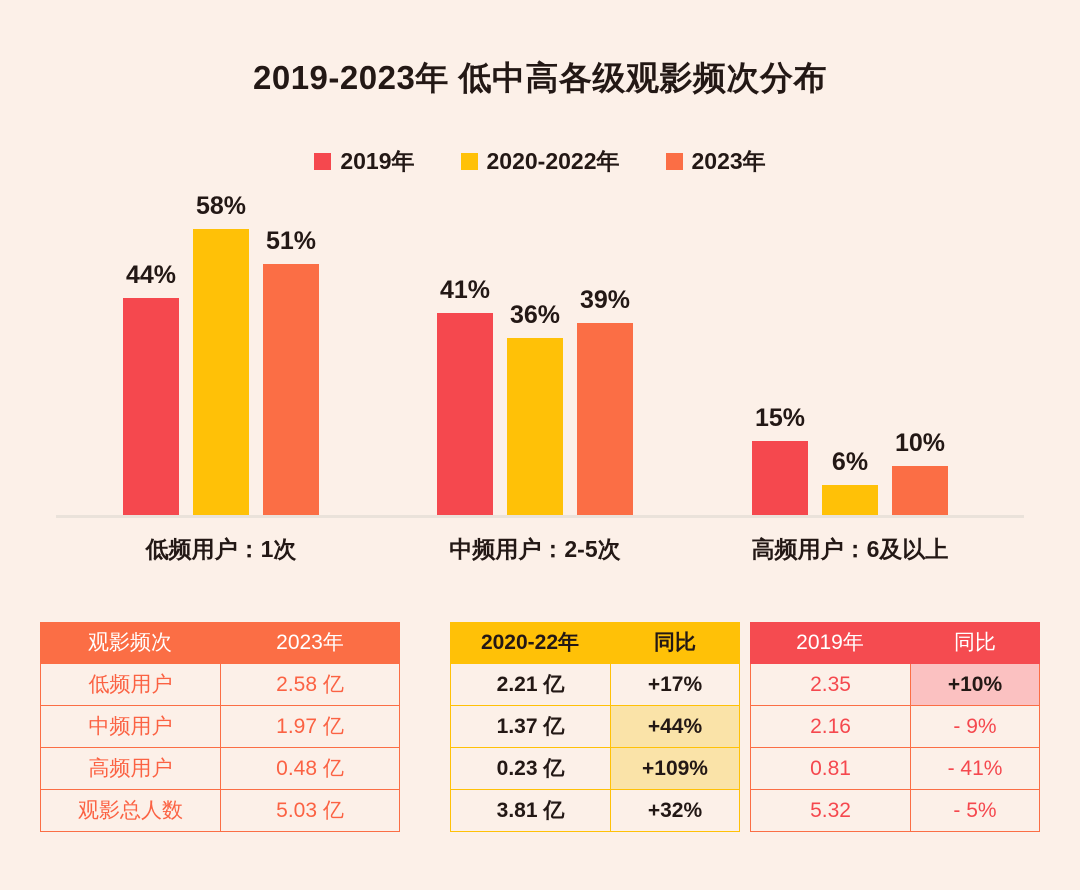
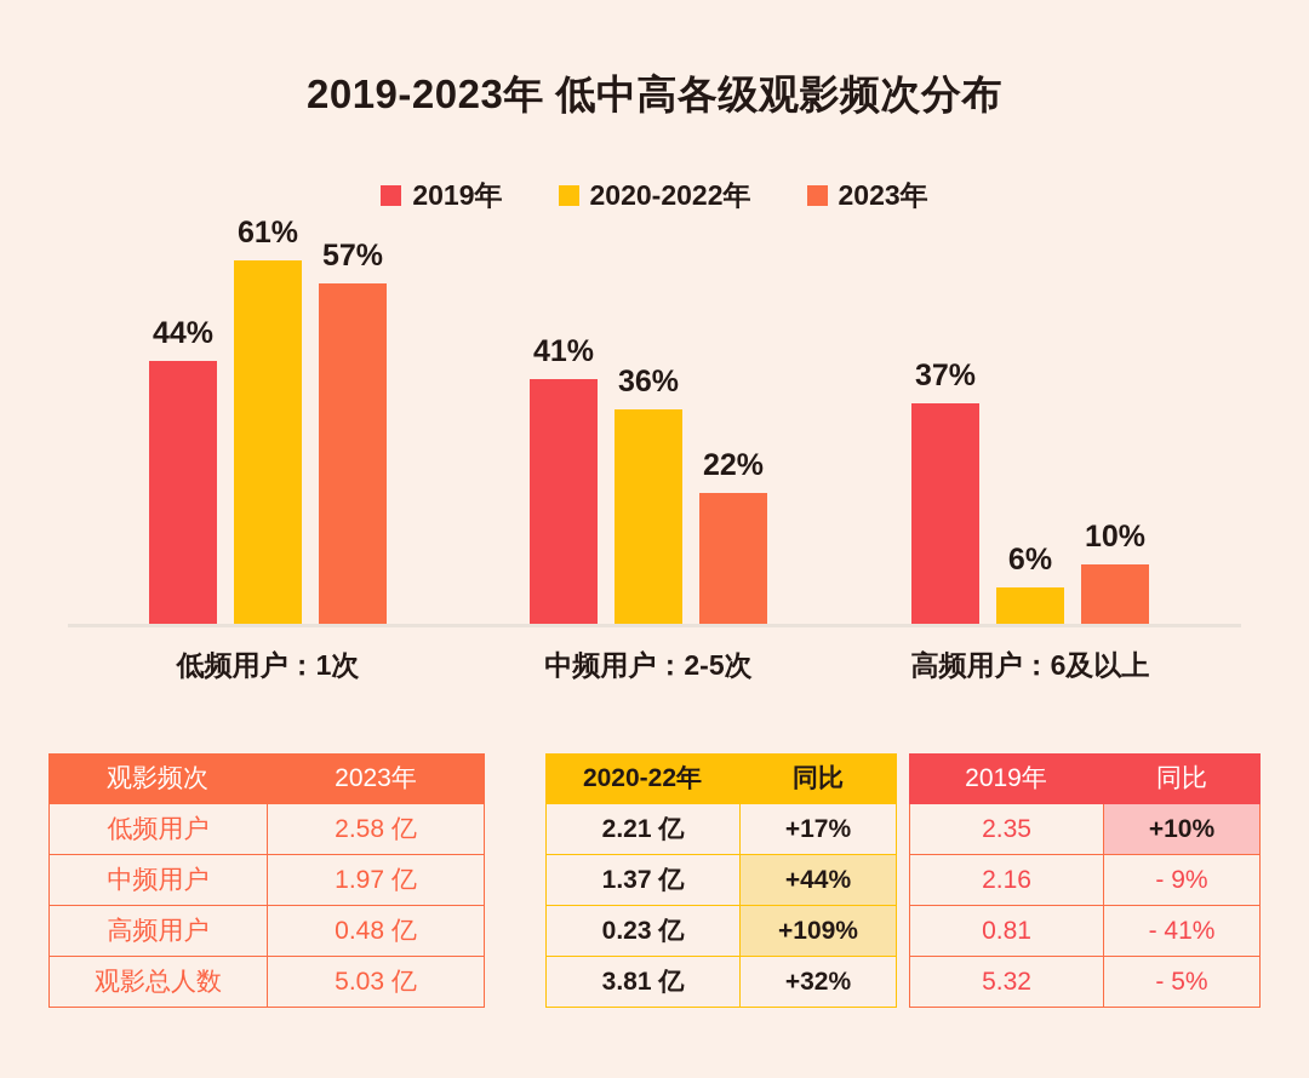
2020-2022年/低频用户：1次: 58% -> 61%
2023年/低频用户：1次: 51% -> 57%
2023年/中频用户：2-5次: 39% -> 22%
2019年/高频用户：6及以上: 15% -> 37%
